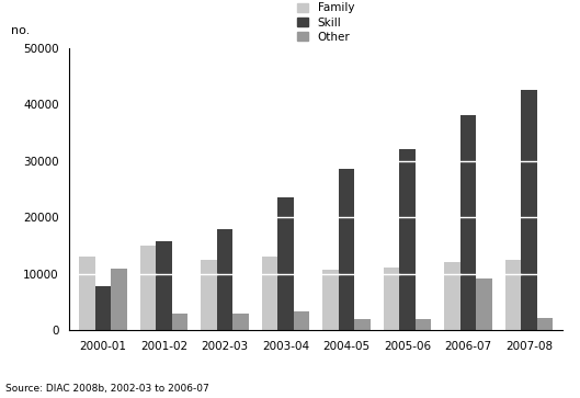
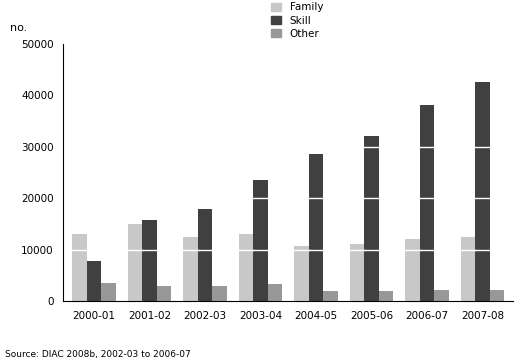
Other/2000-01: 11000 -> 3500
Other/2006-07: 9200 -> 2100
